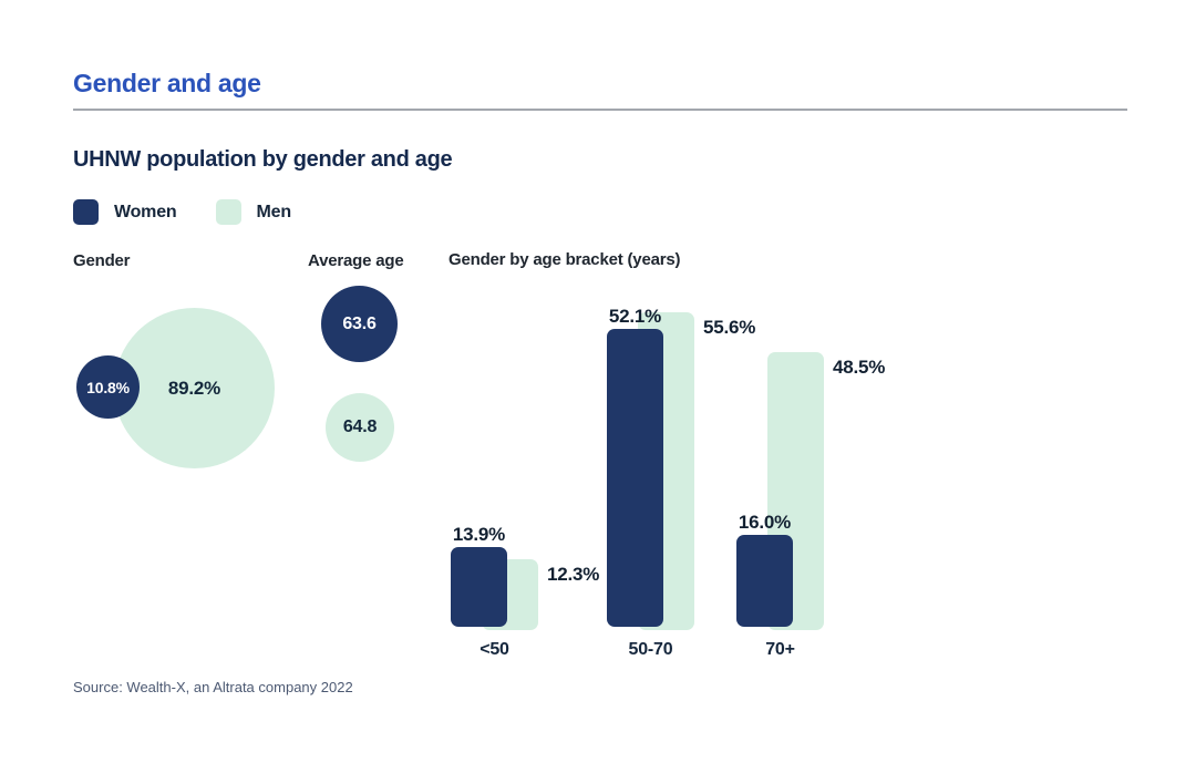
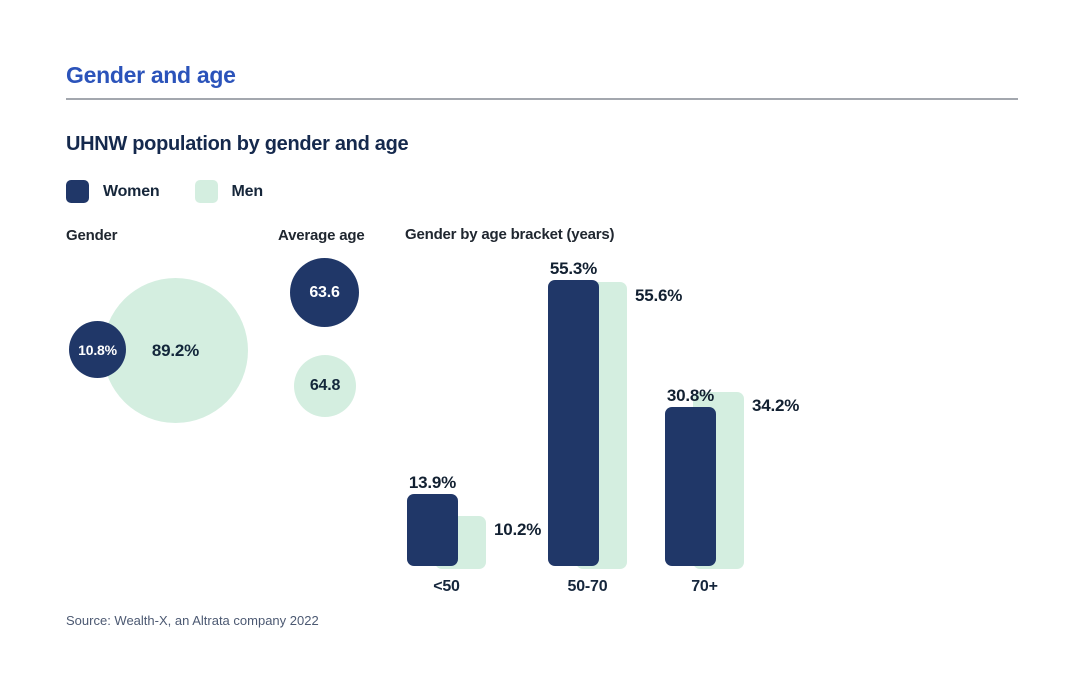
Gender by age bracket (years)/Men/<50: 12.3% -> 10.2%
Gender by age bracket (years)/Women/50-70: 52.1% -> 55.3%
Gender by age bracket (years)/Women/70+: 16.0% -> 30.8%
Gender by age bracket (years)/Men/70+: 48.5% -> 34.2%
